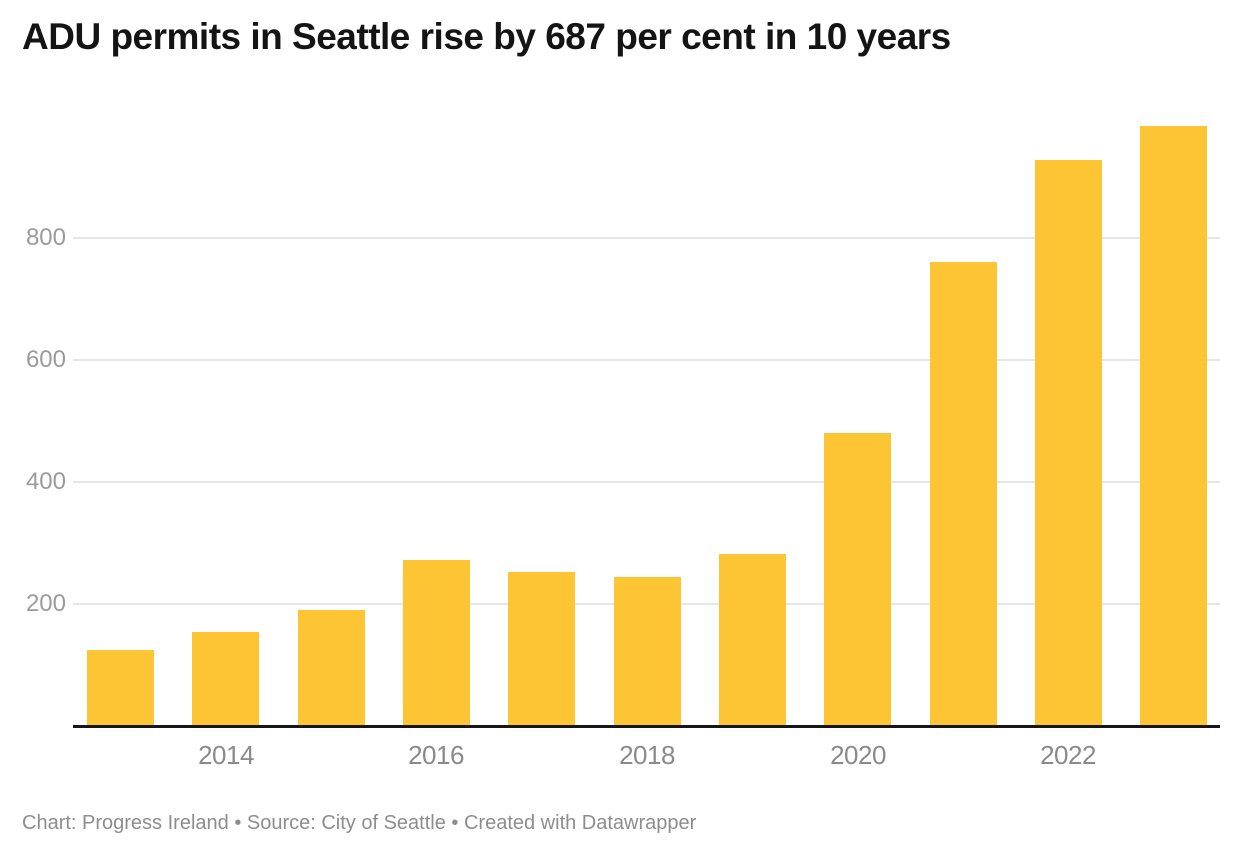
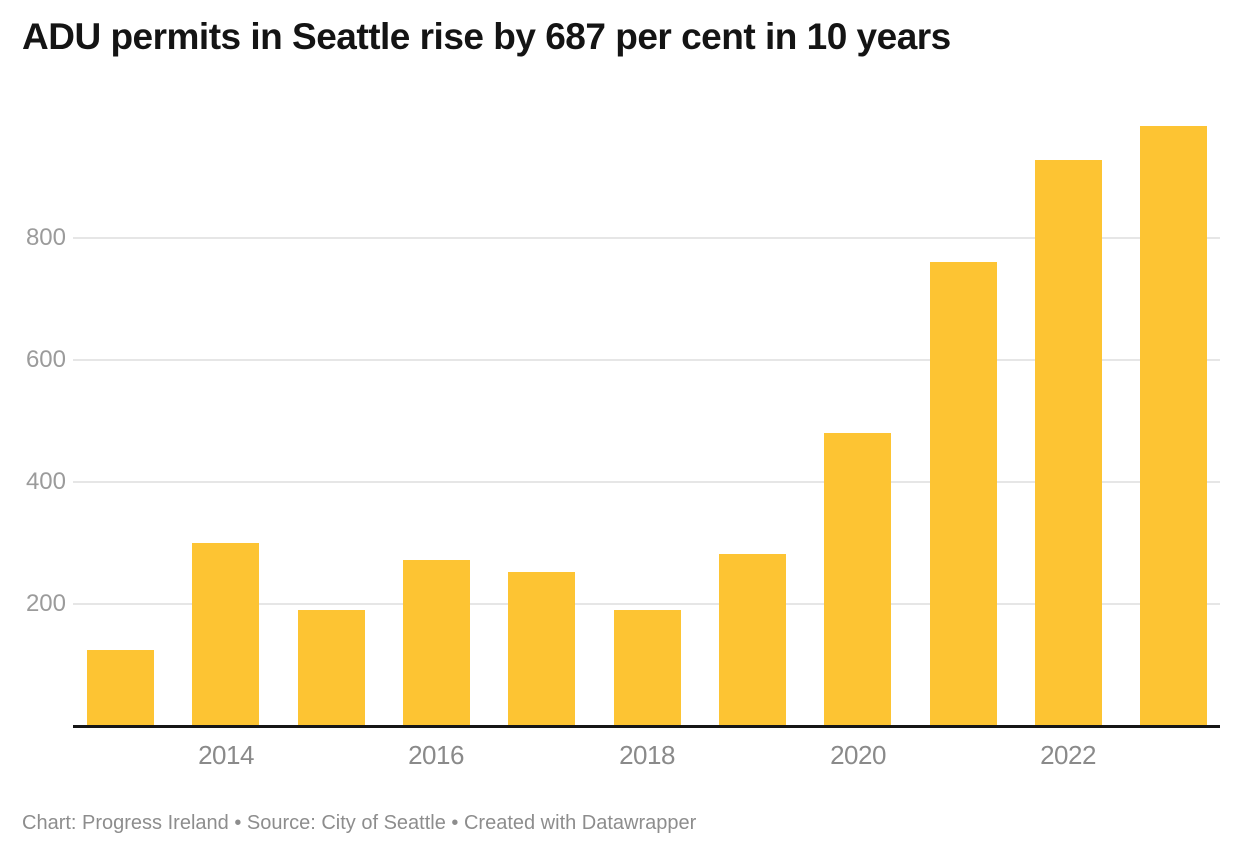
2014: 160 -> 300
2018: 240 -> 190
